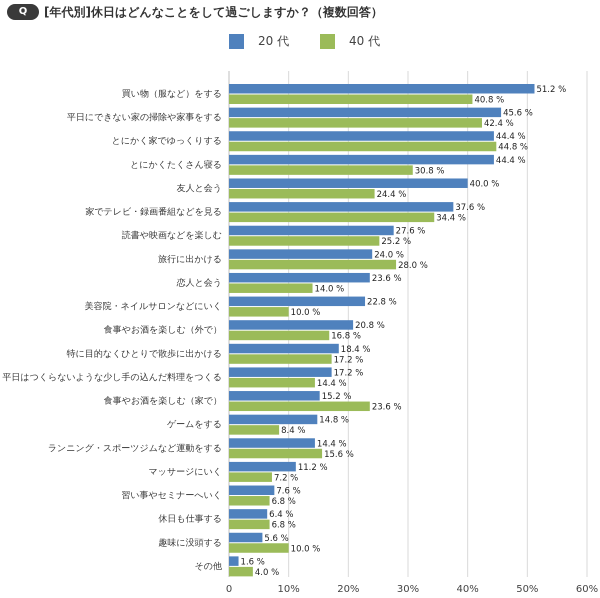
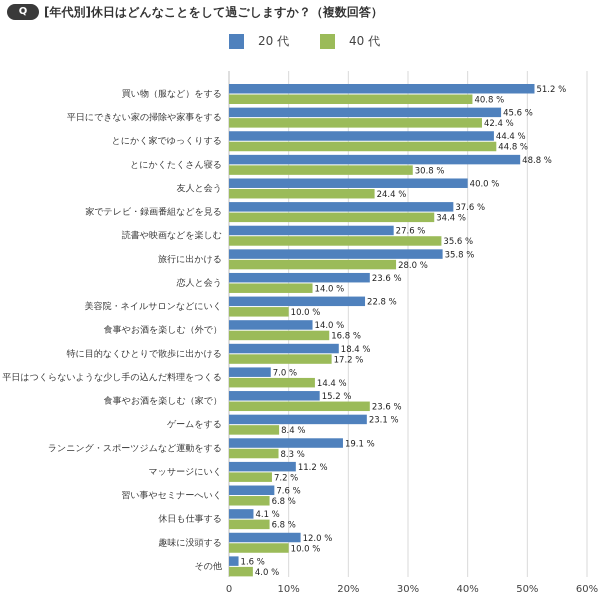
20 代/とにかくたくさん寝る: 44.4 -> 48.8
40 代/読書や映画などを楽しむ: 25.2 -> 35.6
20 代/旅行に出かける: 24.0 -> 35.8
20 代/食事やお酒を楽しむ（外で）: 20.8 -> 14.0
20 代/平日はつくらないような少し手の込んだ料理をつくる: 17.2 -> 7.0
20 代/ゲームをする: 14.8 -> 23.1
20 代/ランニング・スポーツジムなど運動をする: 14.4 -> 19.1
40 代/ランニング・スポーツジムなど運動をする: 15.6 -> 8.3
20 代/休日も仕事する: 6.4 -> 4.1
20 代/趣味に没頭する: 5.6 -> 12.0
